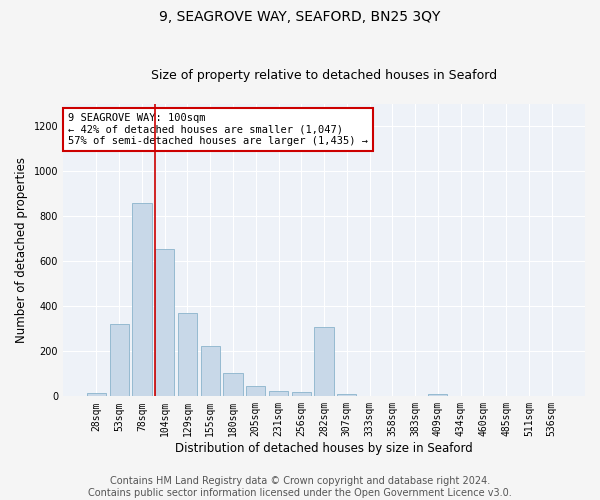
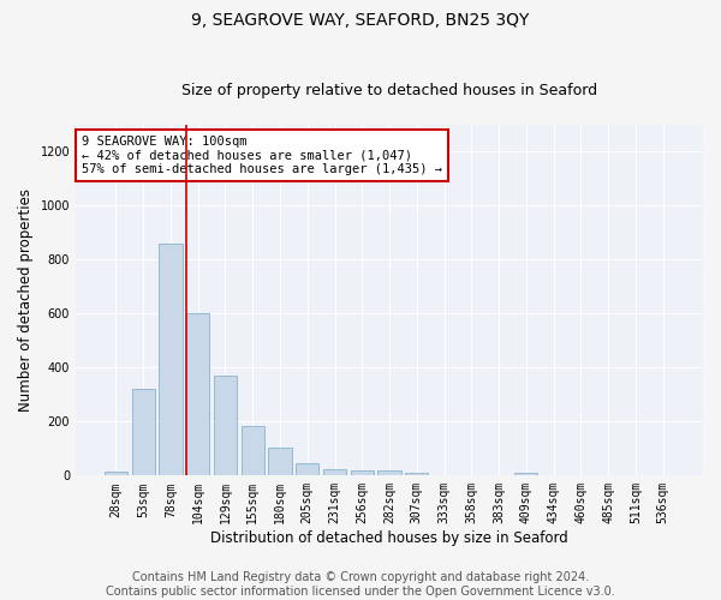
104sqm: 655 -> 600
155sqm: 225 -> 185
282sqm: 310 -> 18
